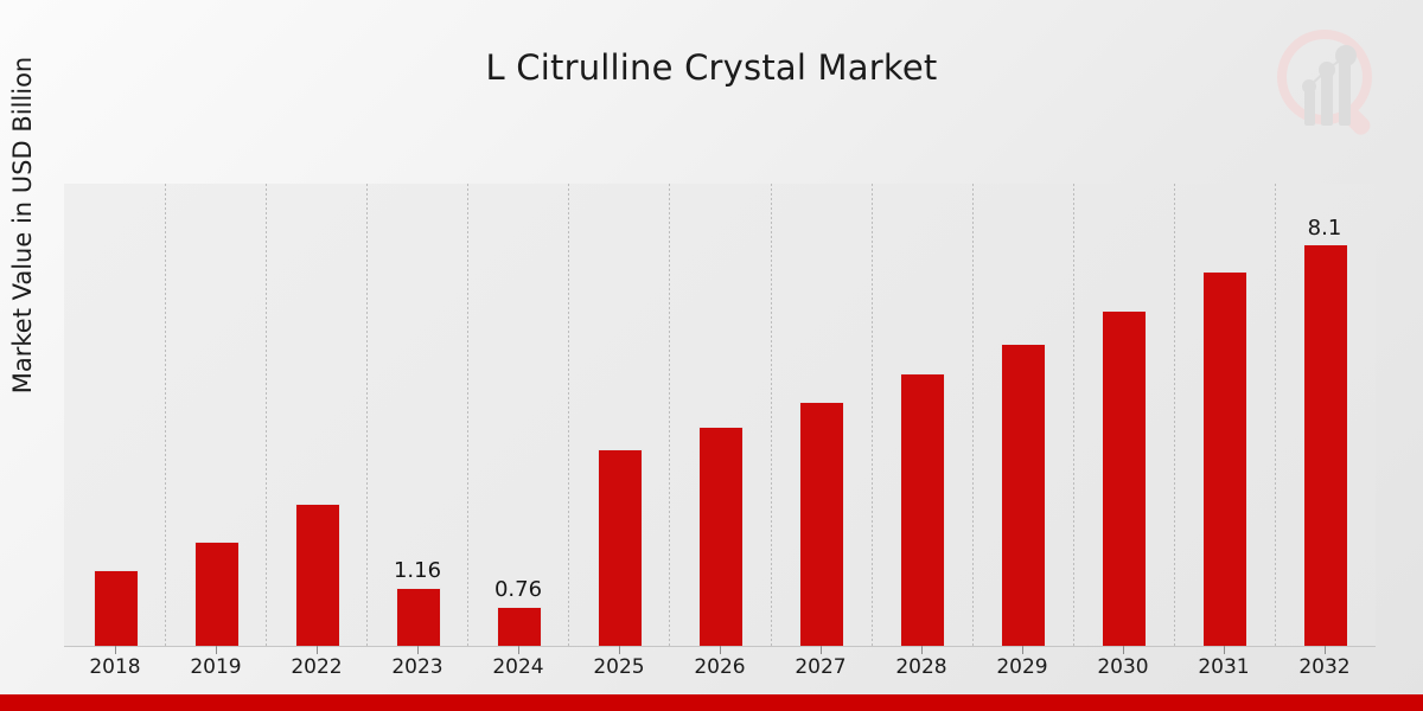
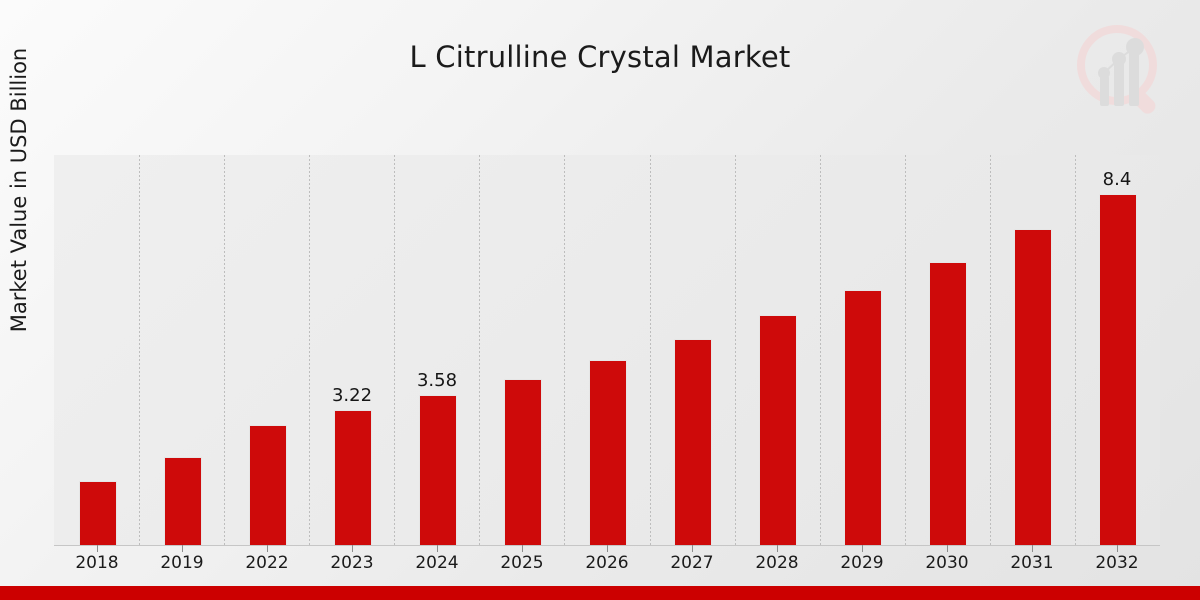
2023: 1.16 -> 3.22
2024: 0.76 -> 3.58
2032: 8.1 -> 8.4
